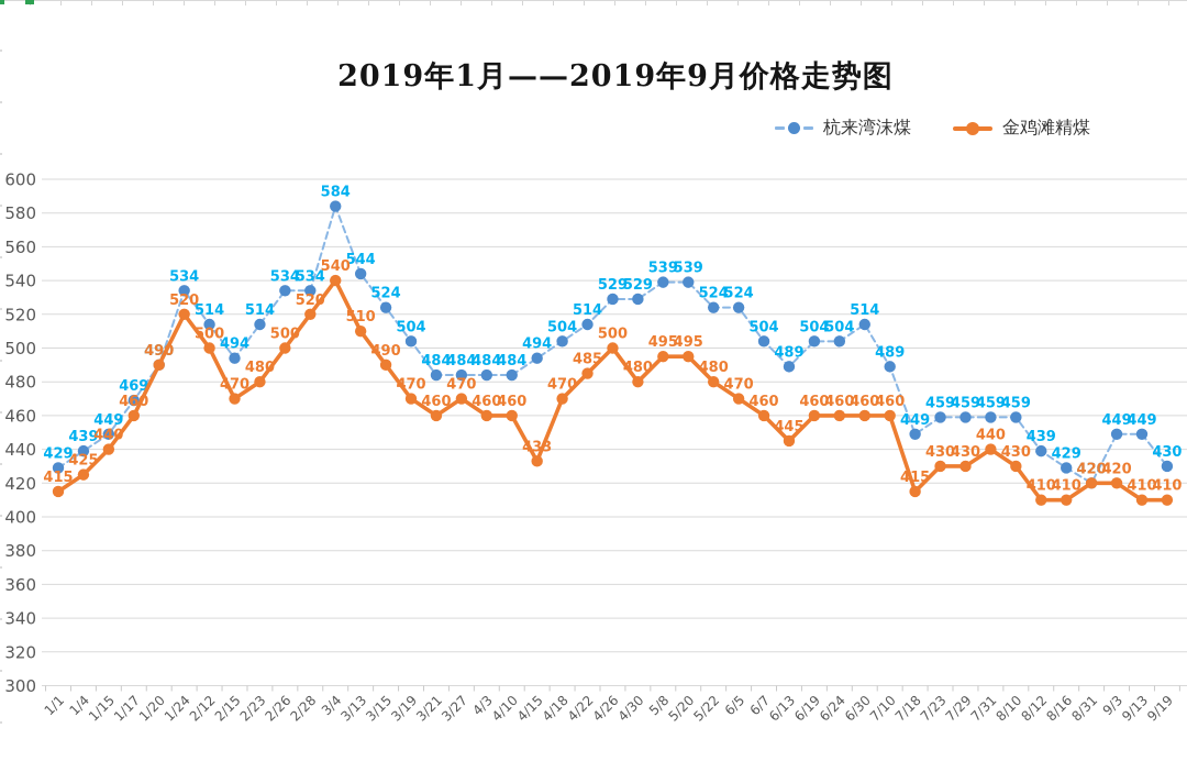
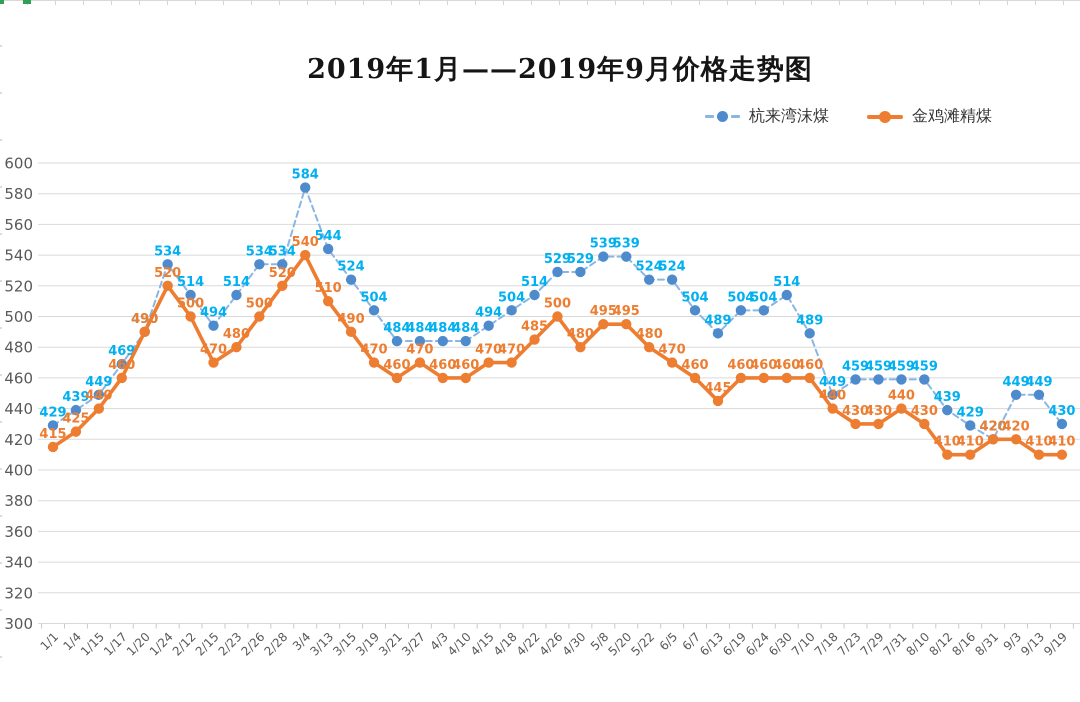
金鸡滩精煤/4/15: 433 -> 470
金鸡滩精煤/7/18: 415 -> 440
